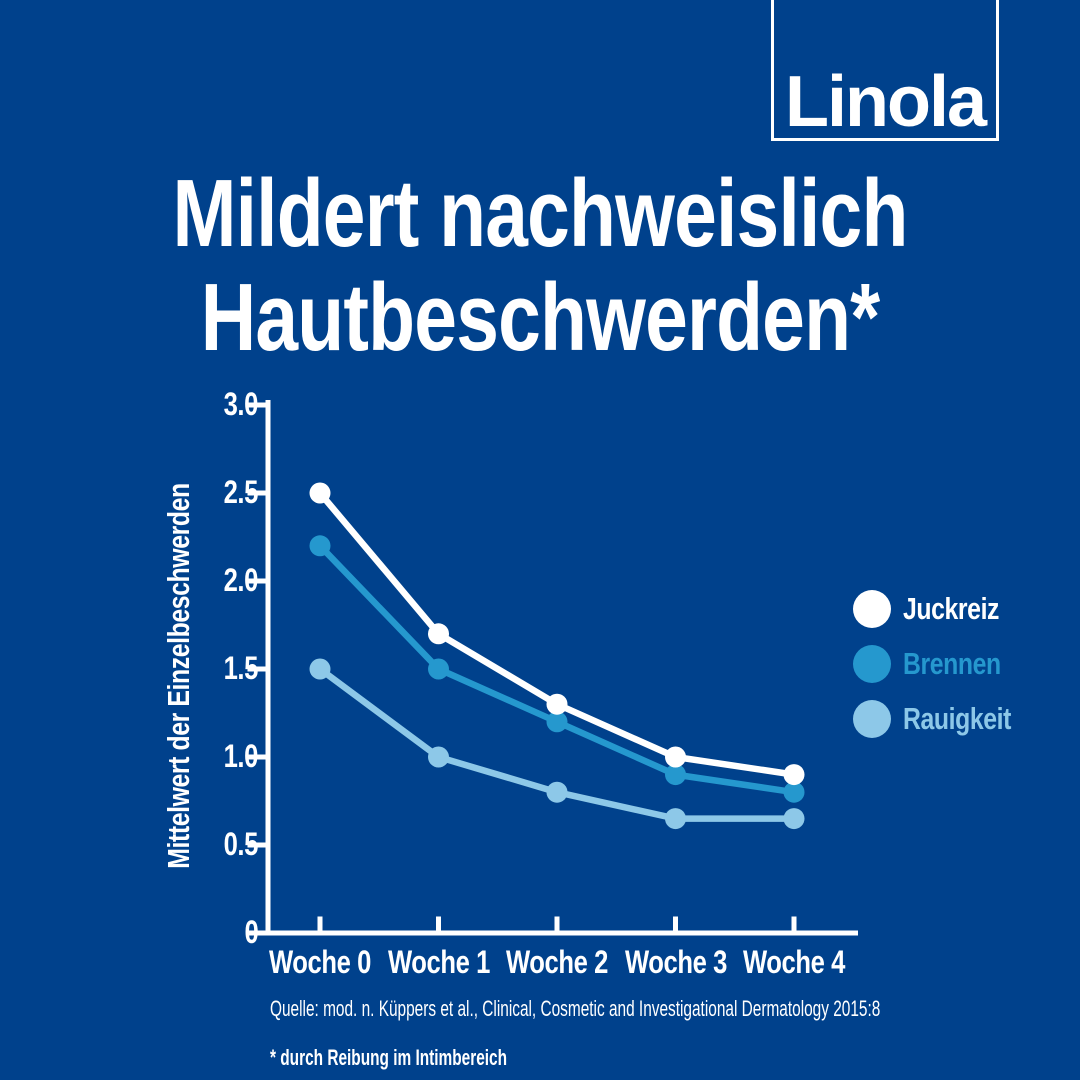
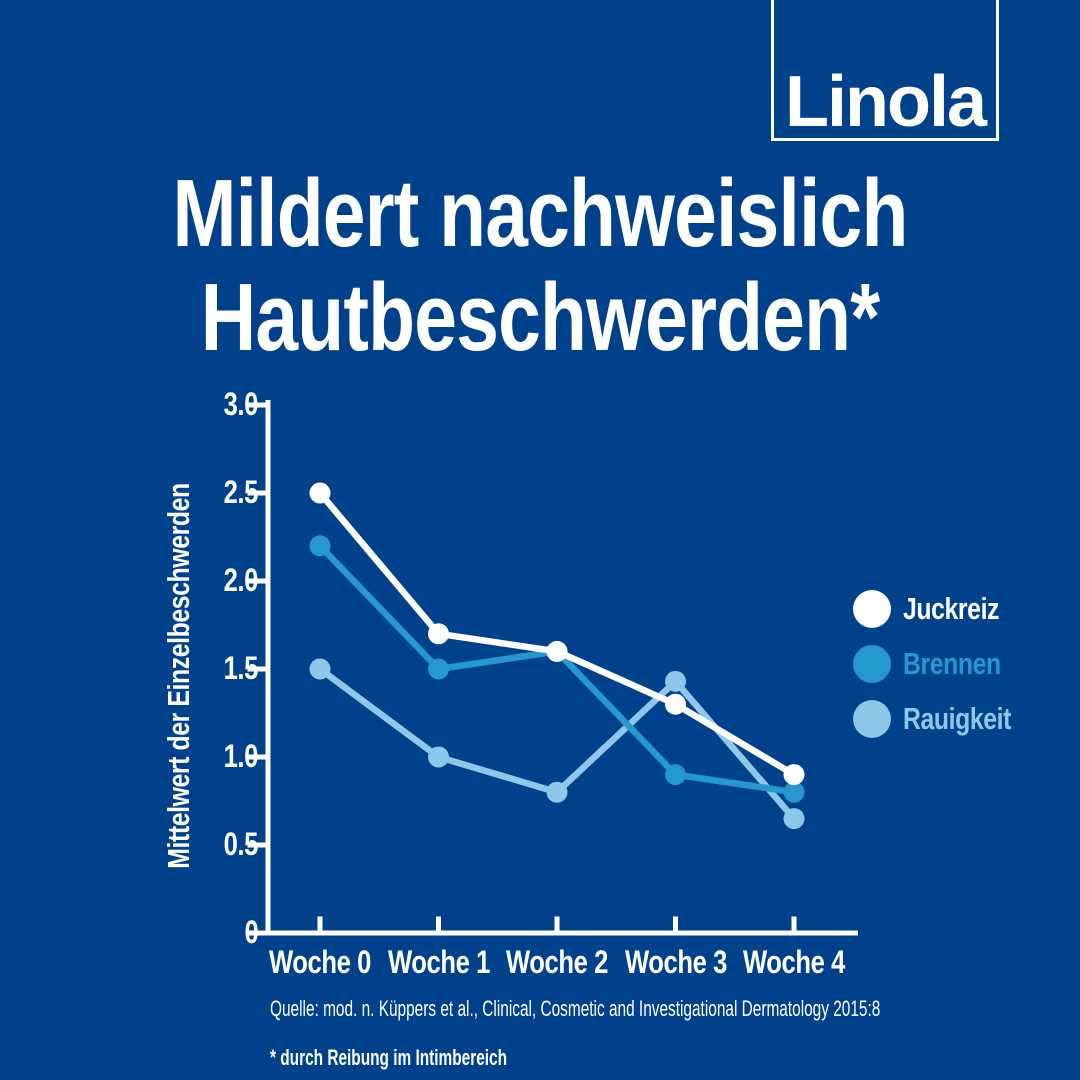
Juckreiz/Woche 2: 1.3 -> 1.6
Brennen/Woche 2: 1.2 -> 1.6
Juckreiz/Woche 3: 1.0 -> 1.3
Rauigkeit/Woche 3: 0.65 -> 1.43
